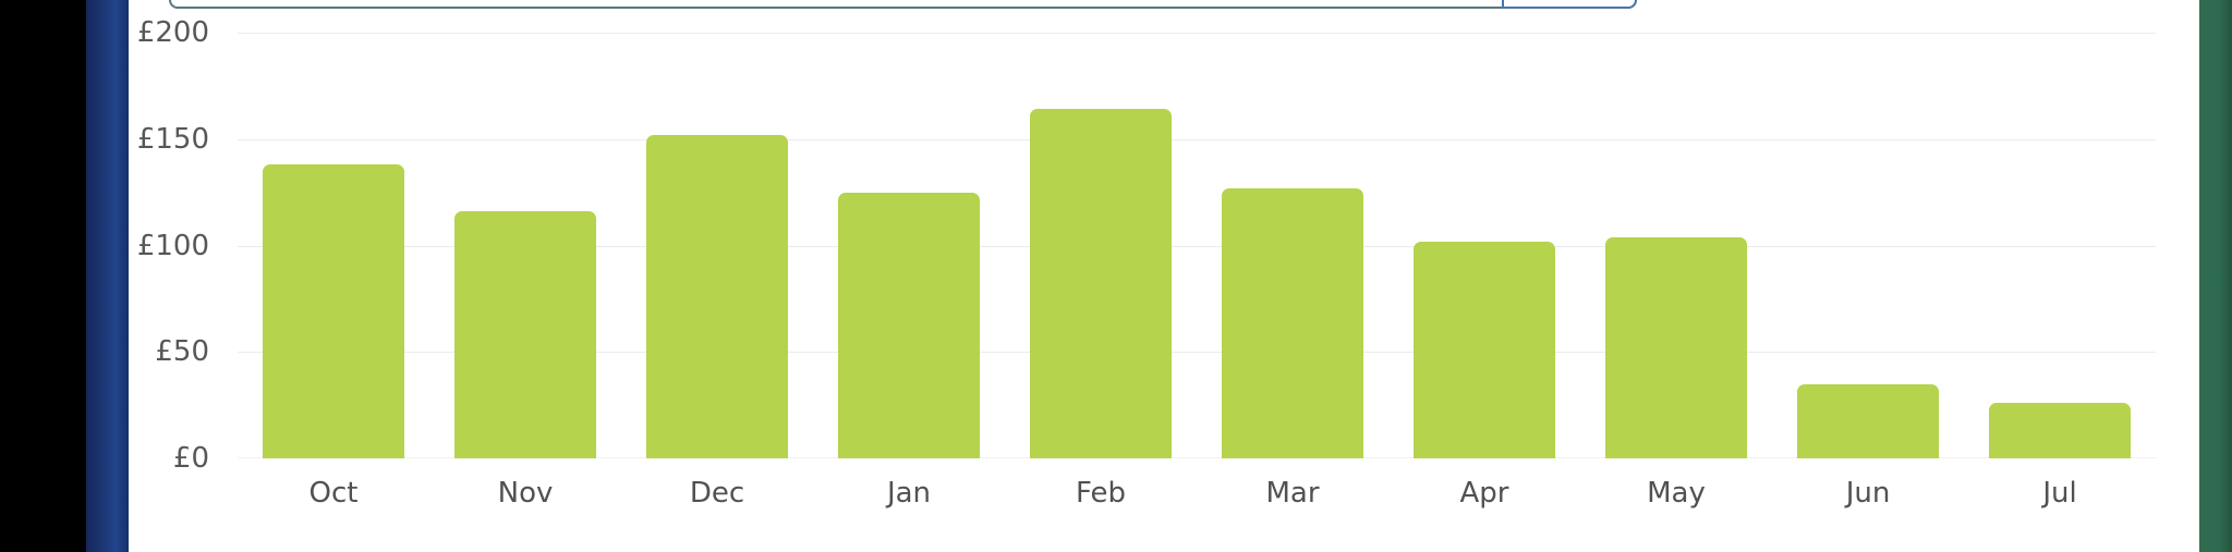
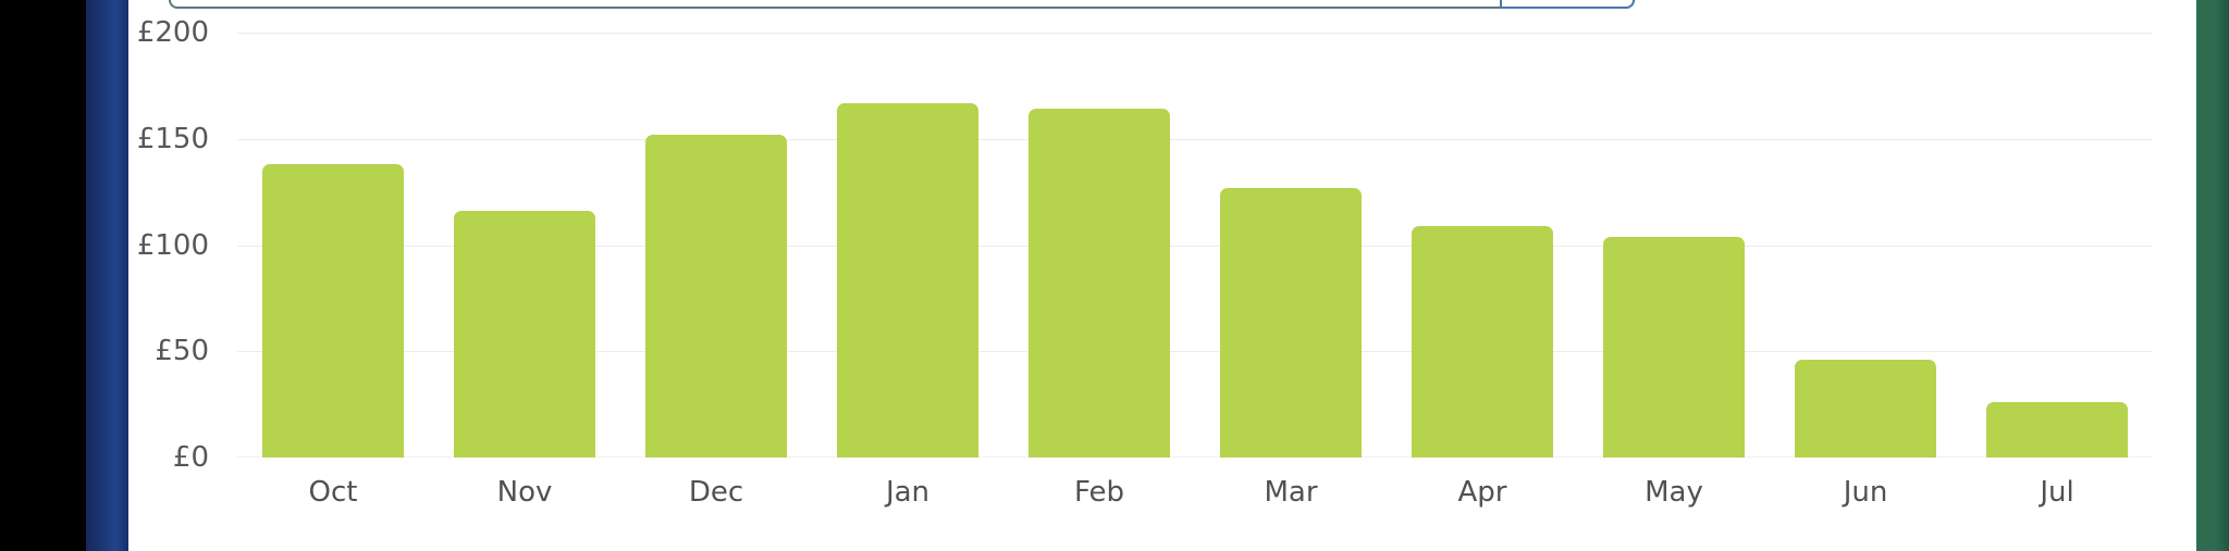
Jan: £125 -> £167
Apr: £102 -> £109
Jun: £35 -> £46
